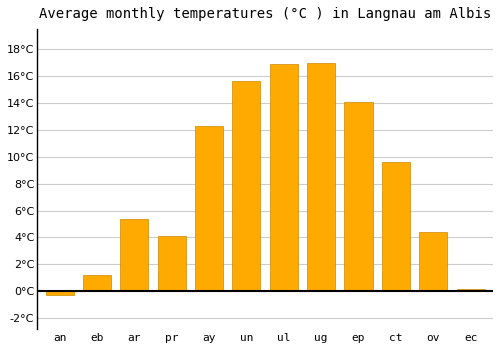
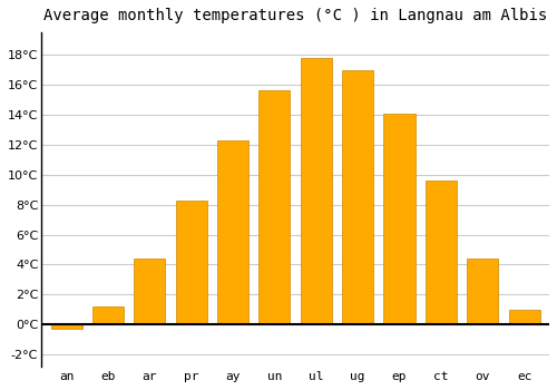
ar: 5.4°C -> 4.4°C
pr: 4.1°C -> 8.3°C
ul: 16.9°C -> 17.8°C
ec: 0.2°C -> 1.0°C
